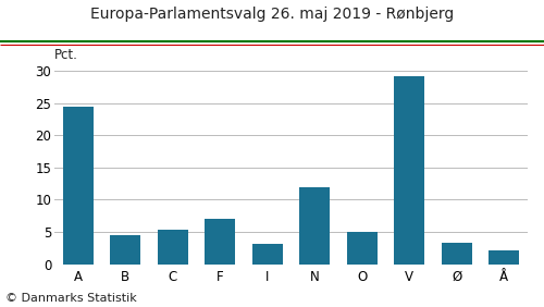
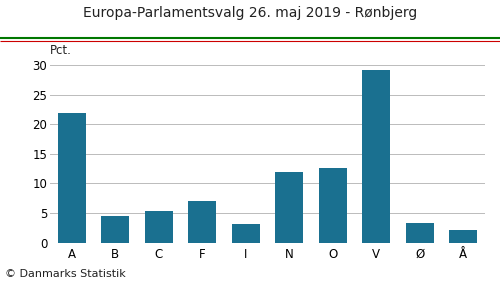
A: 24.4 -> 21.9
O: 5.0 -> 12.7
